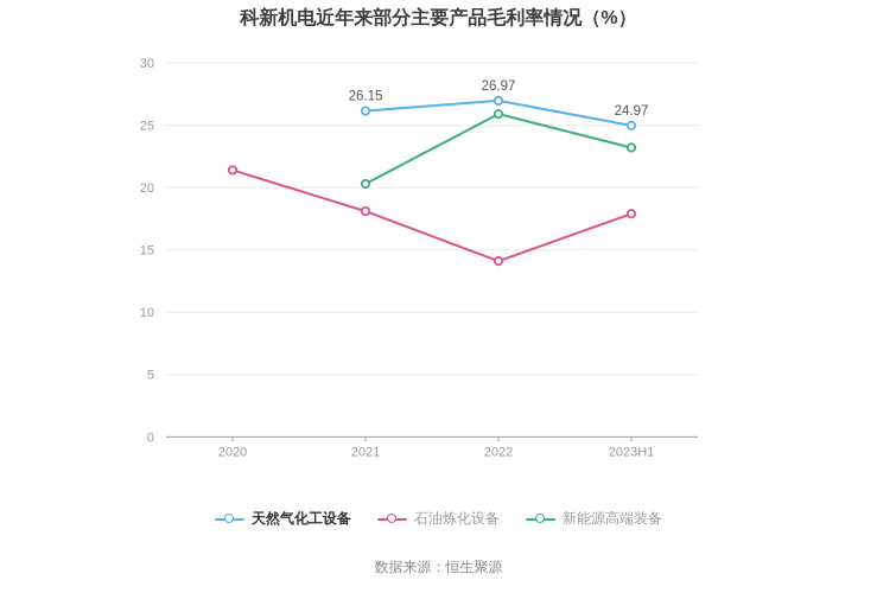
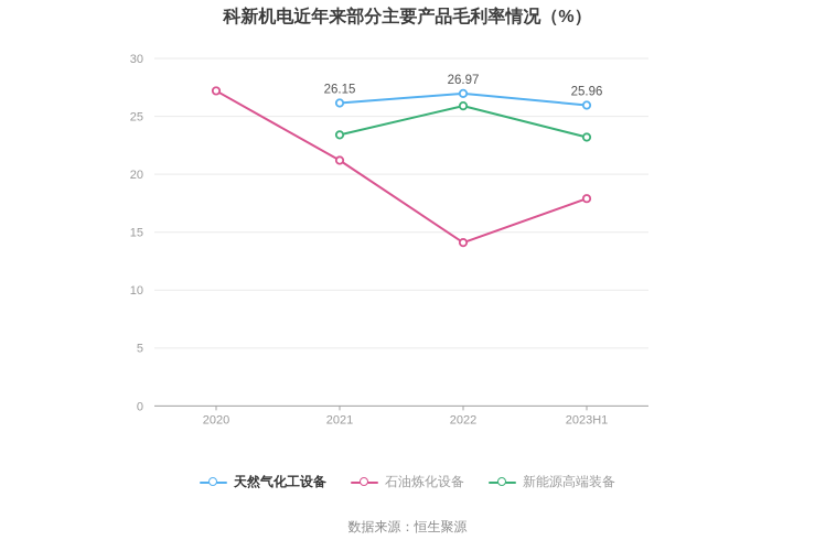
石油炼化设备/2020: 21.4 -> 27.2
石油炼化设备/2021: 18.1 -> 21.2
新能源高端装备/2021: 20.3 -> 23.4
天然气化工设备/2023H1: 24.97 -> 25.96
